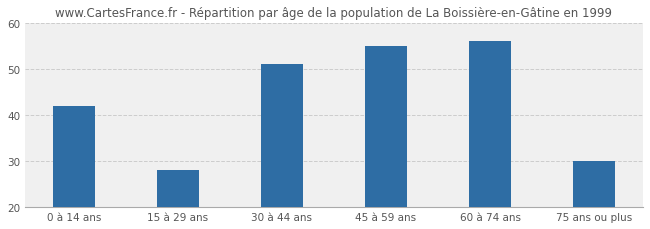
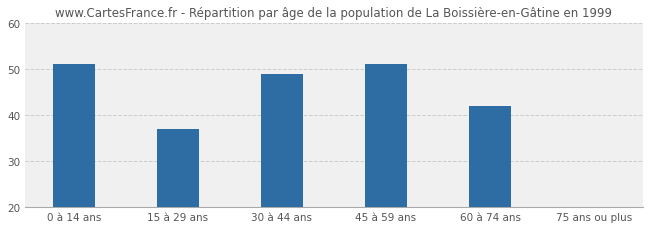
0 à 14 ans: 42 -> 51
15 à 29 ans: 28 -> 37
30 à 44 ans: 51 -> 49
45 à 59 ans: 55 -> 51
60 à 74 ans: 56 -> 42
75 ans ou plus: 30 -> 20
